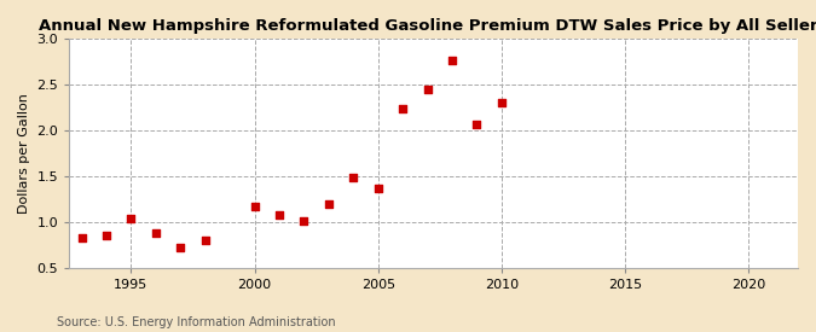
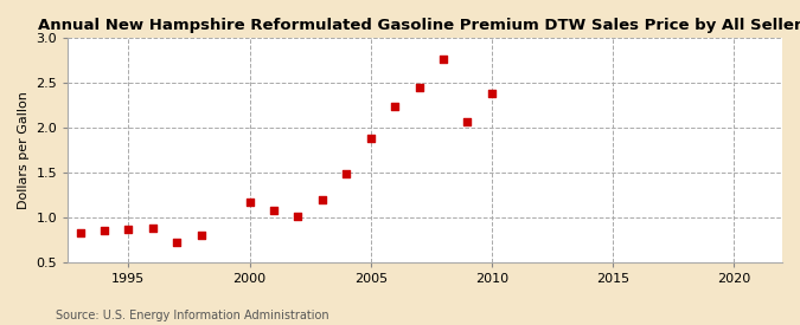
1995: 1.04 -> 0.87
2005: 1.36 -> 1.88
2010: 2.30 -> 2.38
